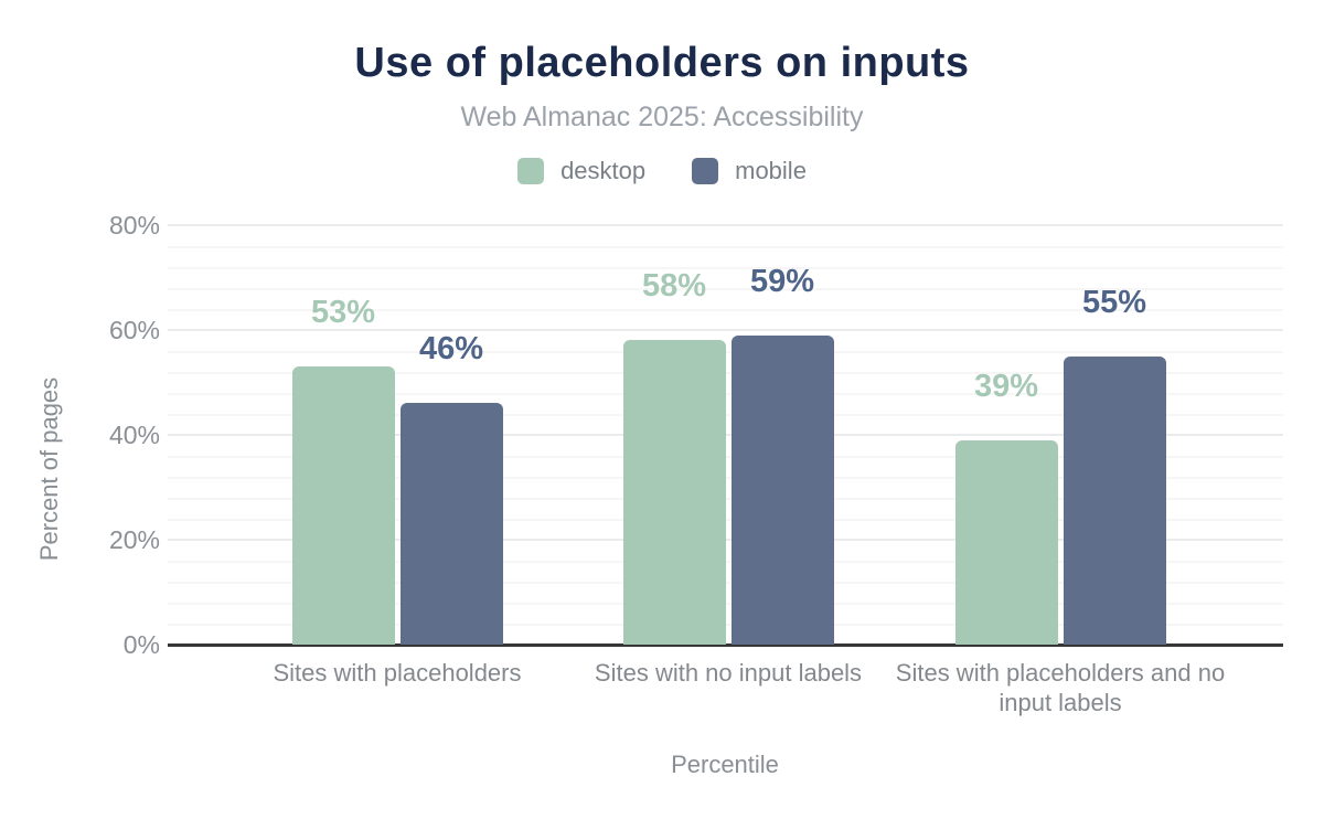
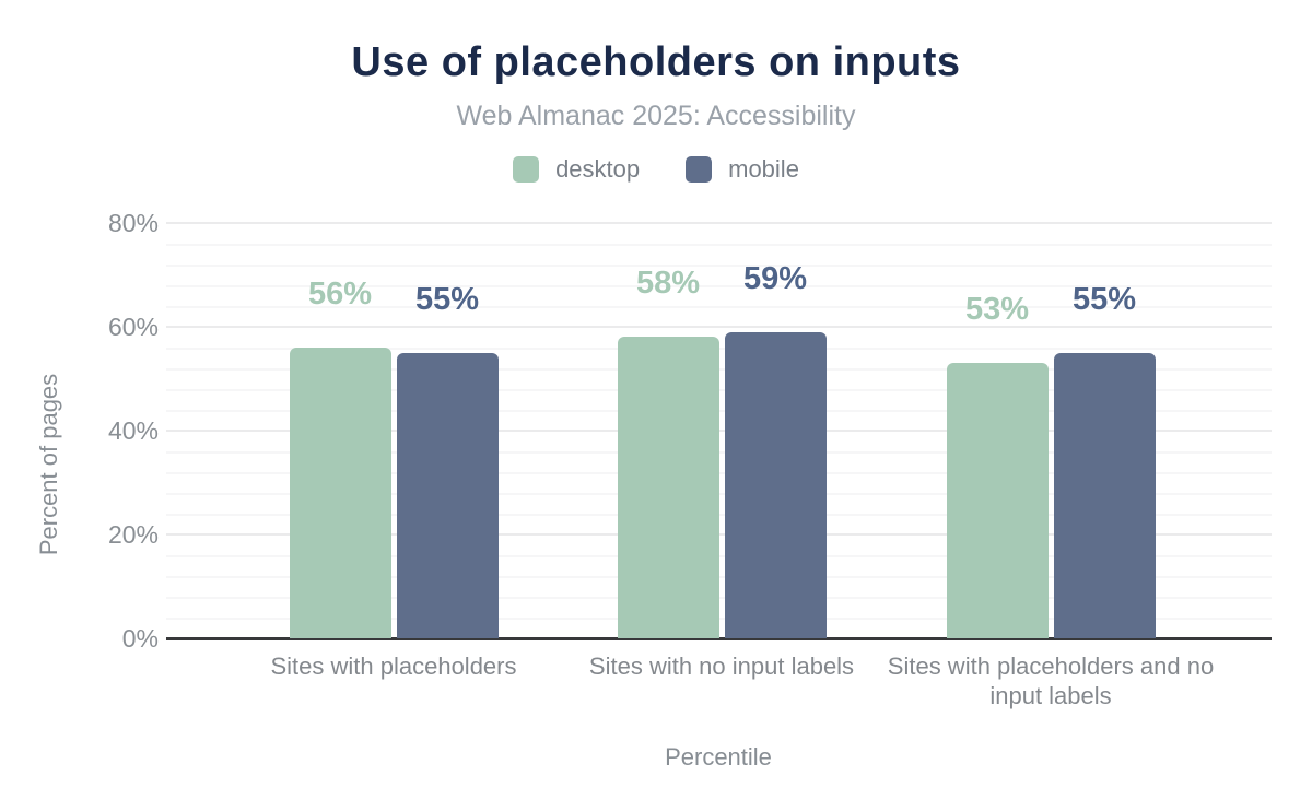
desktop/Sites with placeholders: 53% -> 56%
mobile/Sites with placeholders: 46% -> 55%
desktop/Sites with placeholders and no input labels: 39% -> 53%
